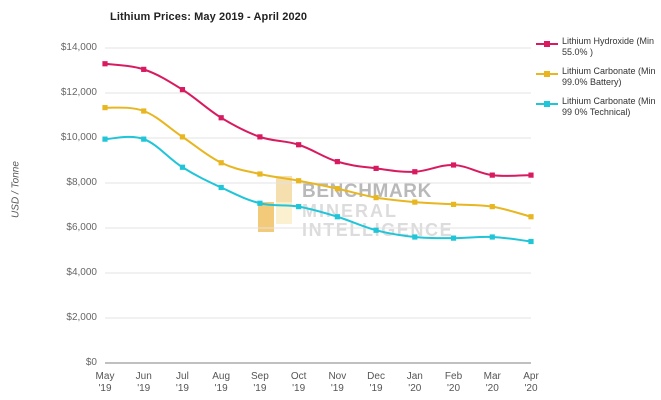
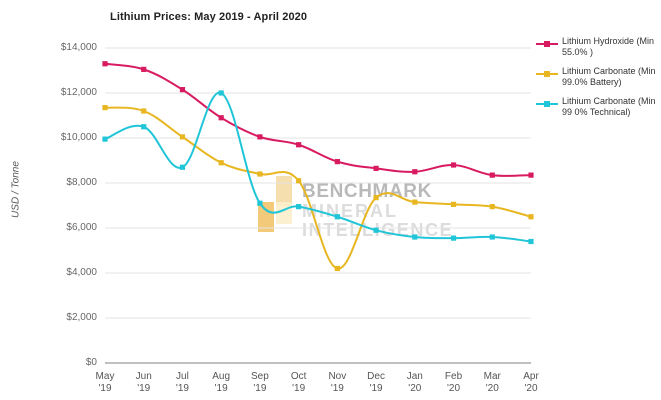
Lithium Carbonate (Min 99 0% Technical)/Jun '19: $10000 -> $10500
Lithium Carbonate (Min 99 0% Technical)/Aug '19: $7800 -> $12000
Lithium Carbonate (Min 99.0% Battery)/Nov '19: $7800 -> $4200
